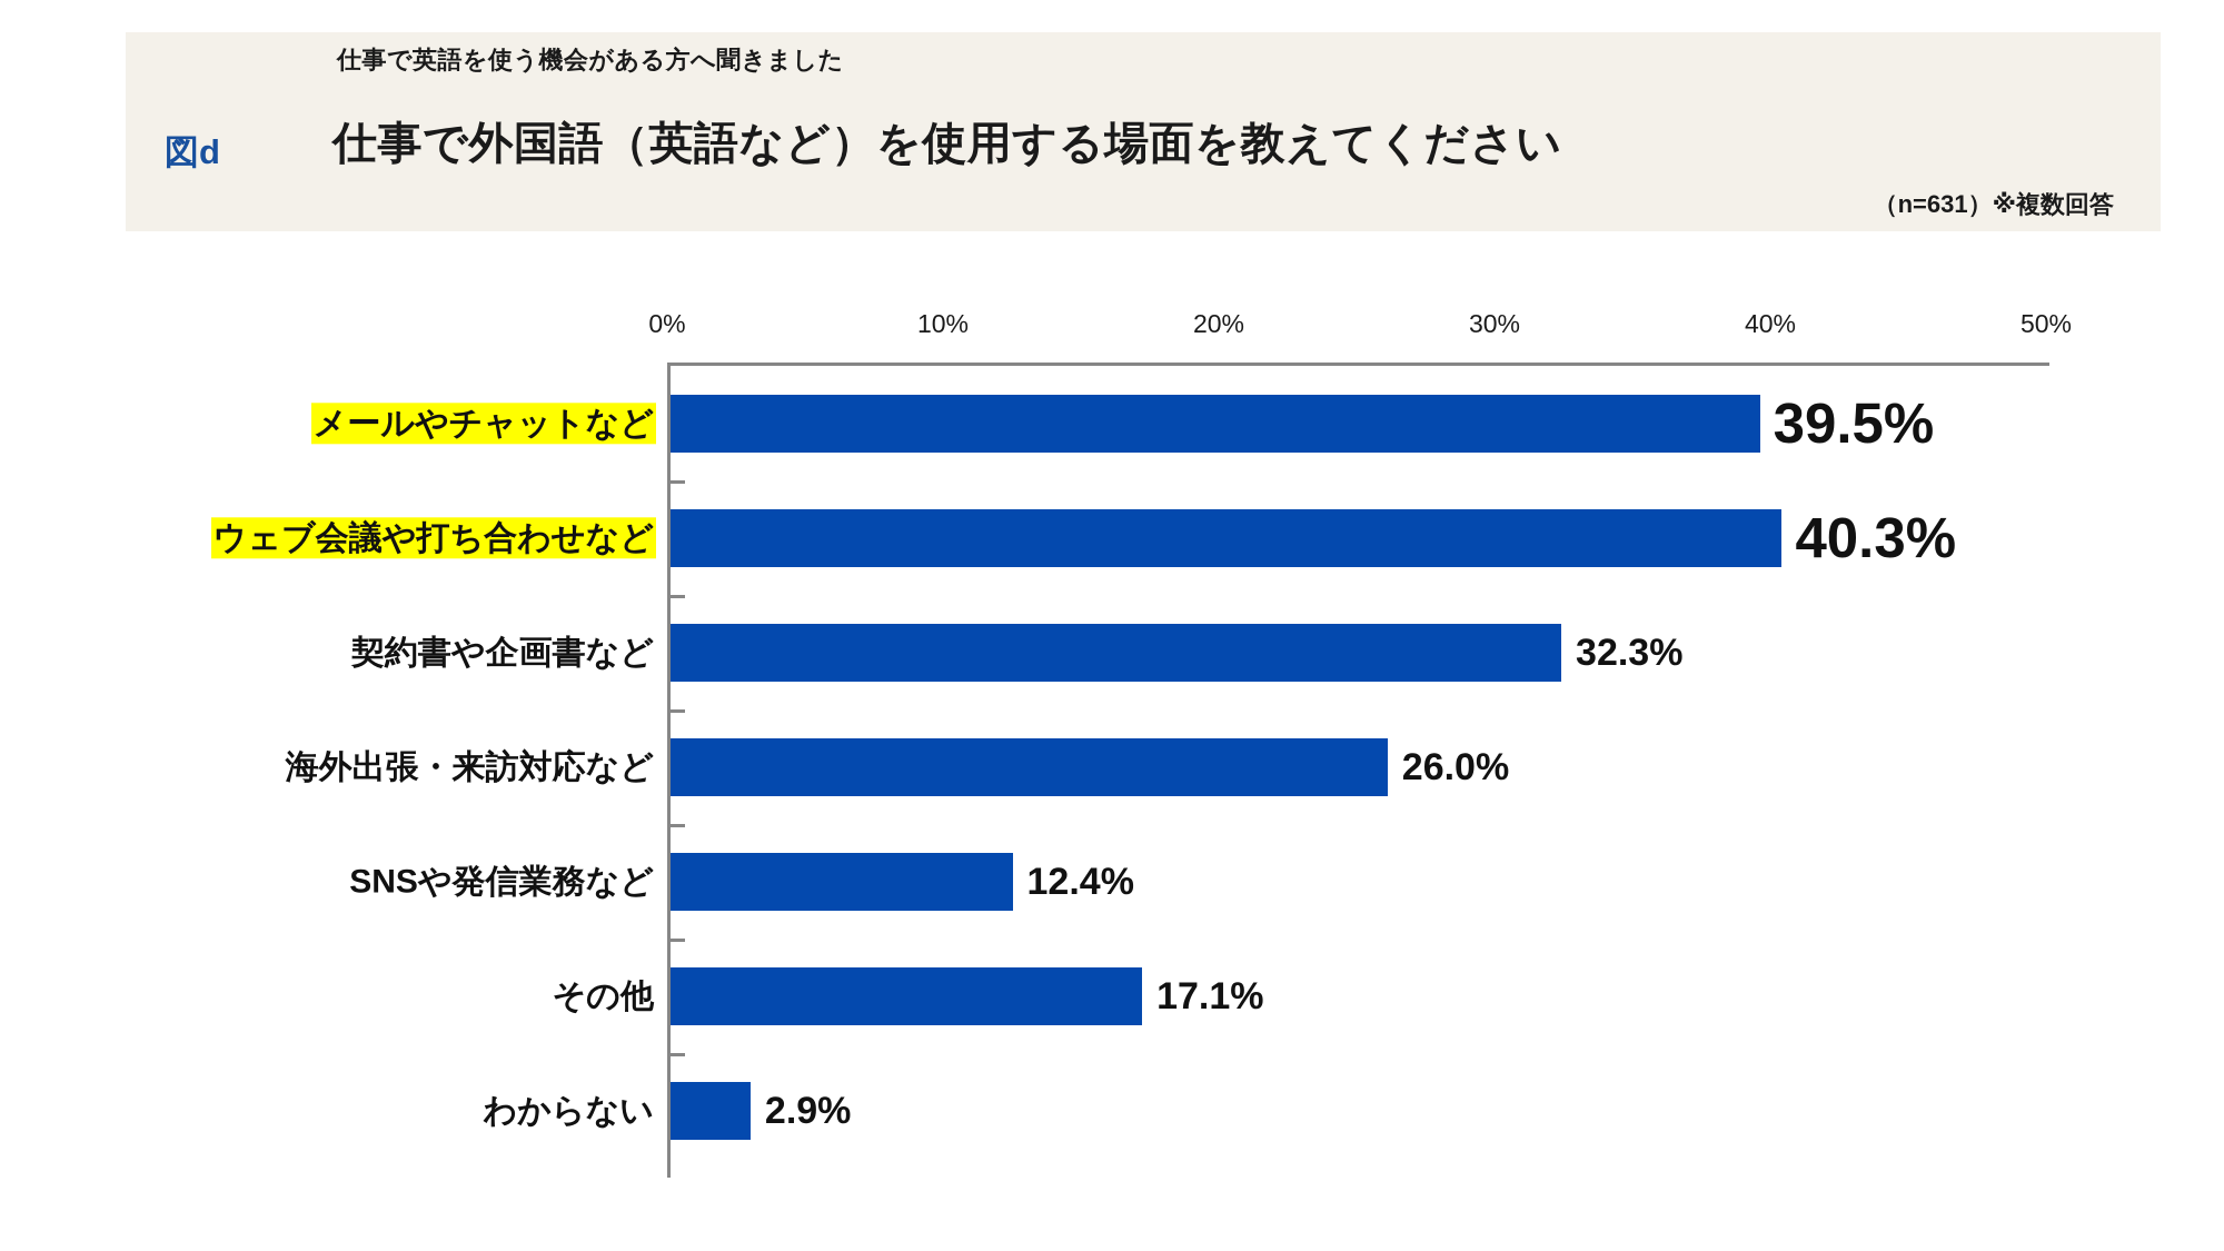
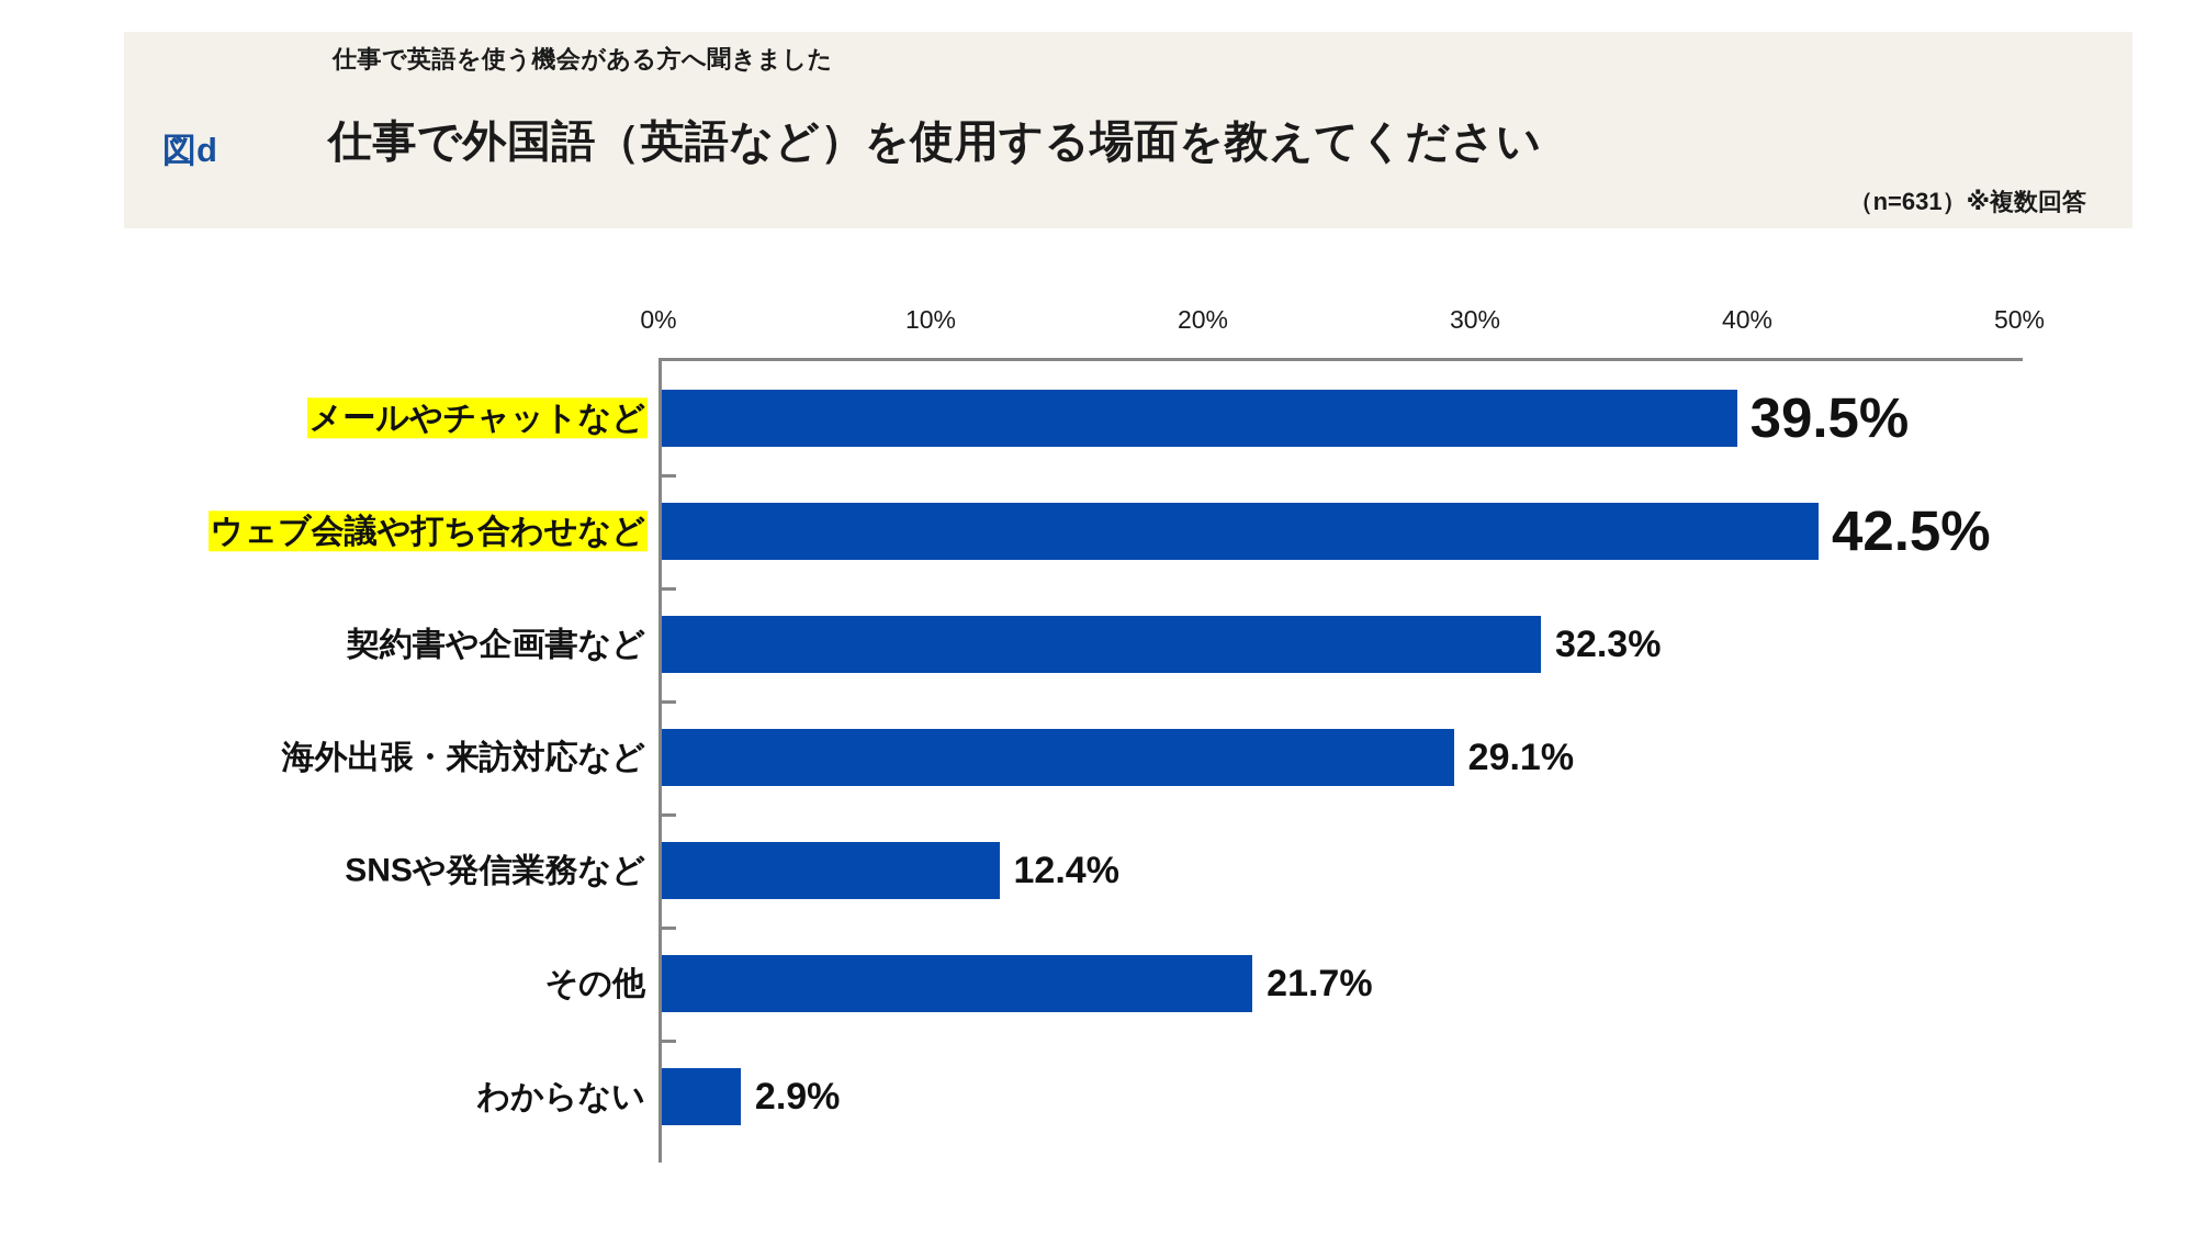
ウェブ会議や打ち合わせなど: 40.3% -> 42.5%
海外出張・来訪対応など: 26.0% -> 29.1%
その他: 17.1% -> 21.7%
